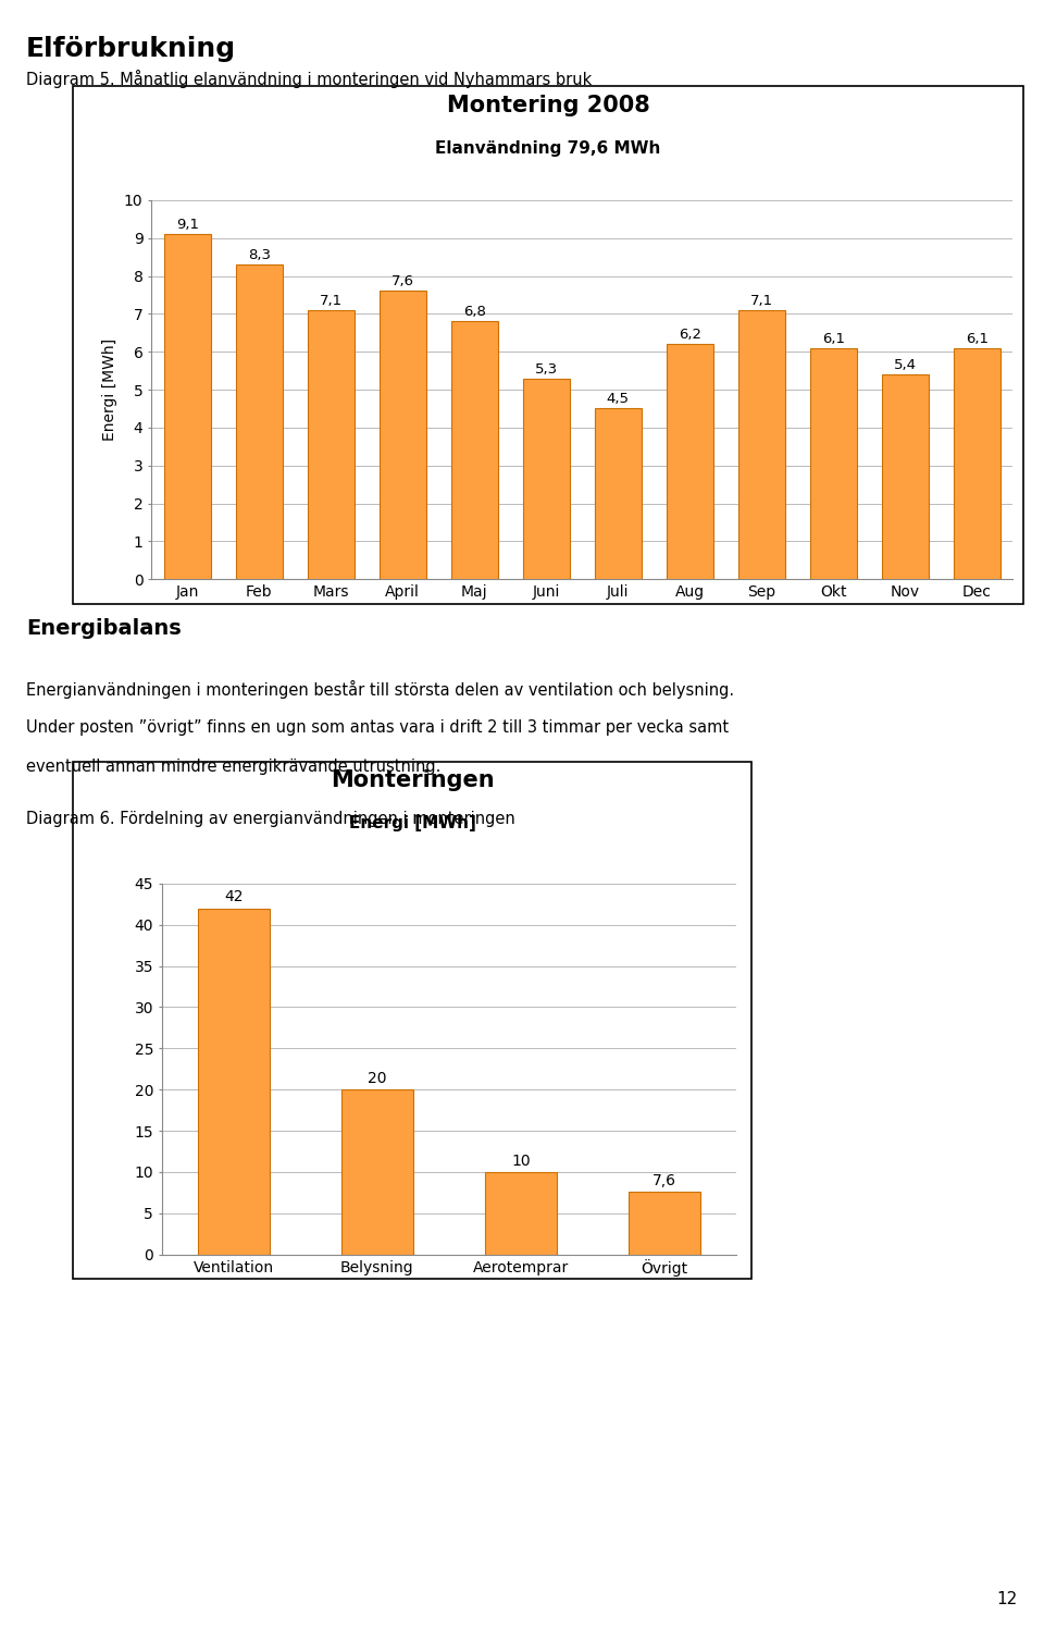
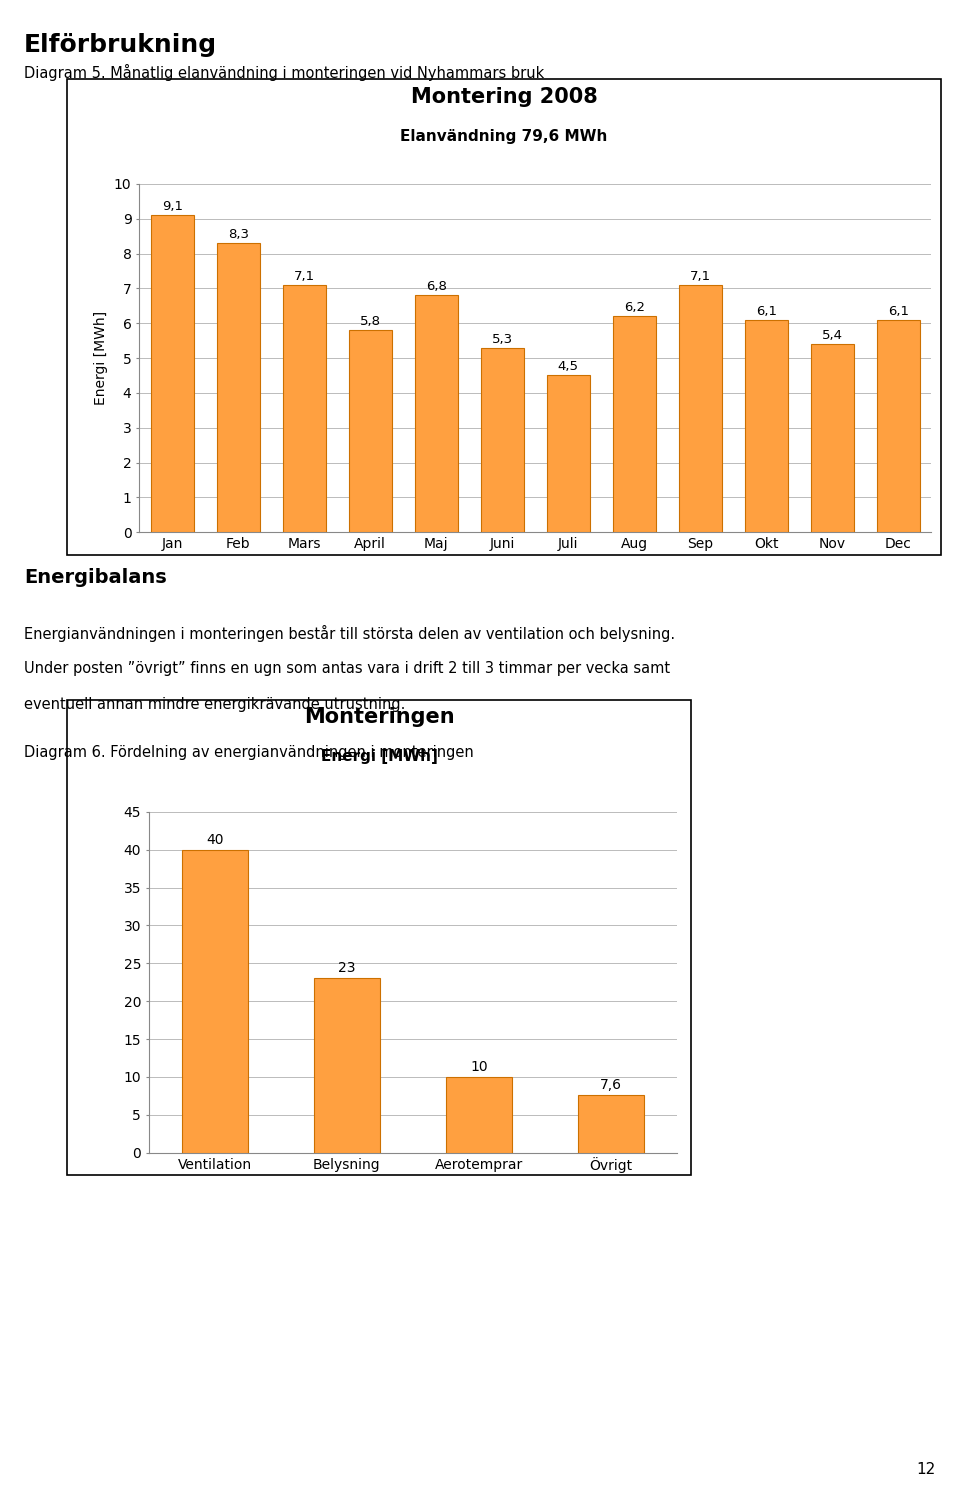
April: 7,6 -> 5,8
Ventilation: 42 -> 40
Belysning: 20 -> 23
